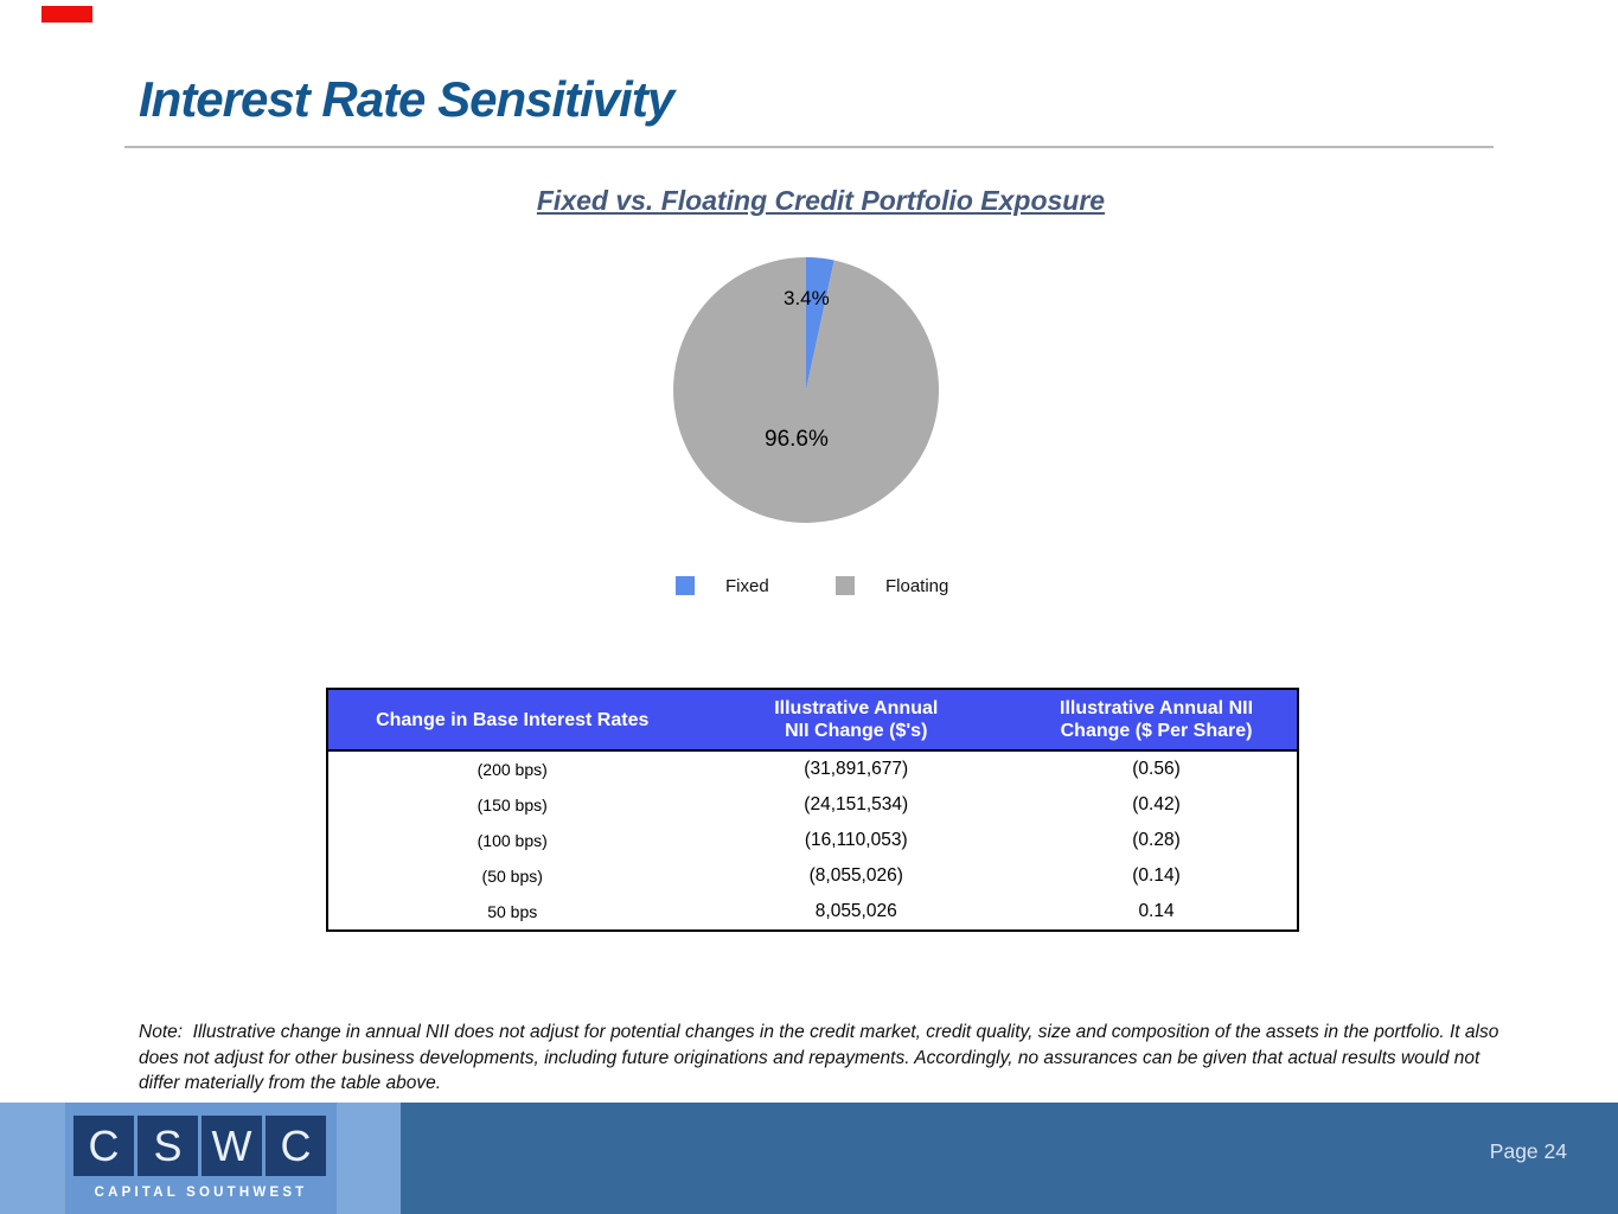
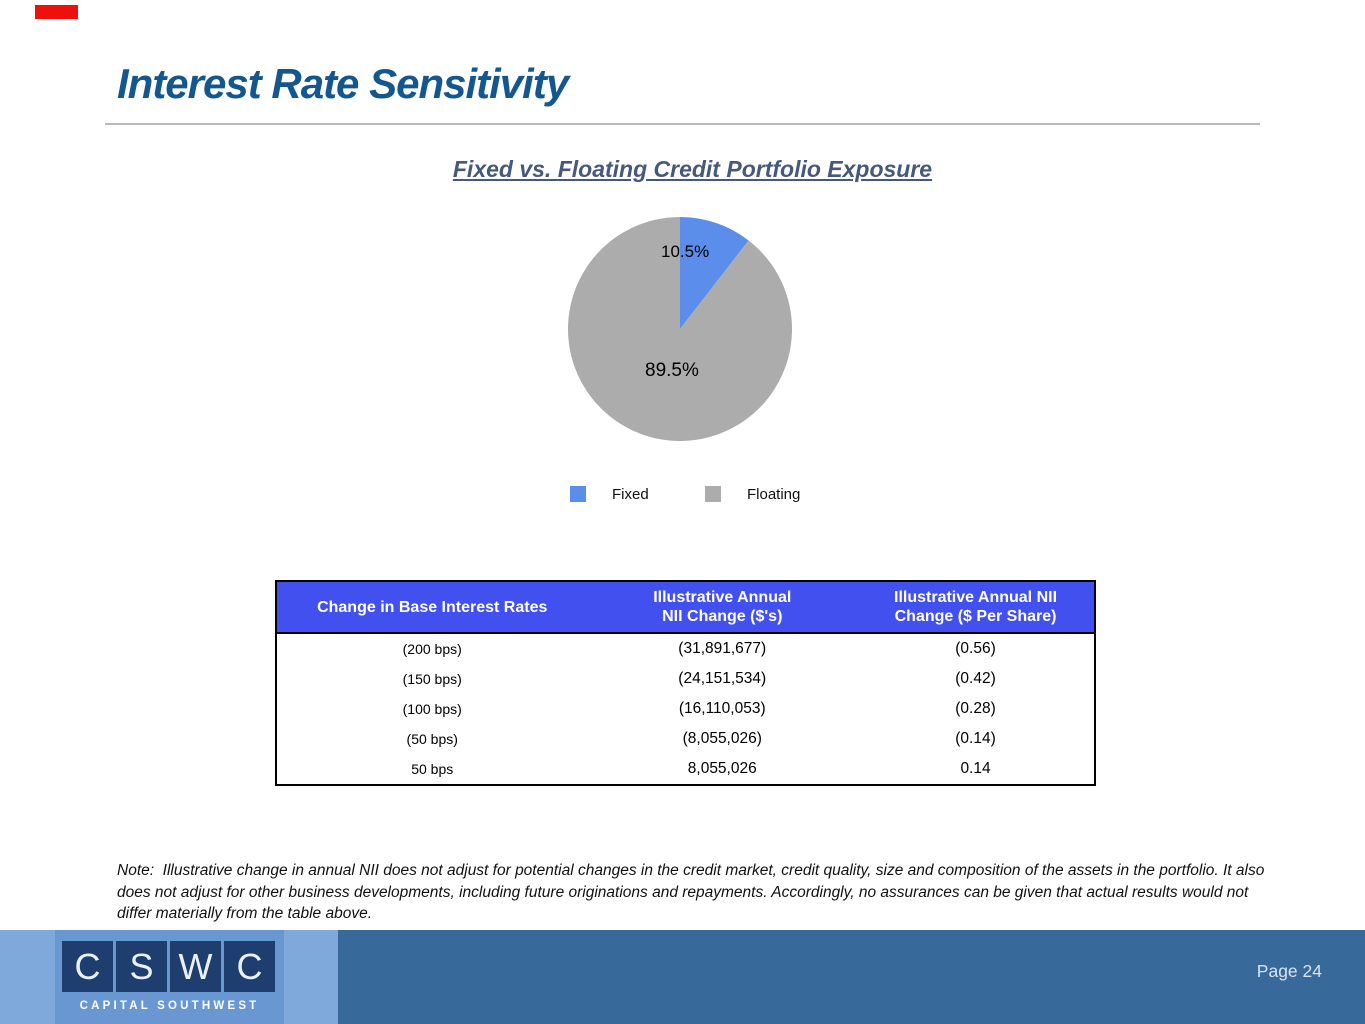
Fixed: 3.4% -> 10.5%
Floating: 96.6% -> 89.5%
